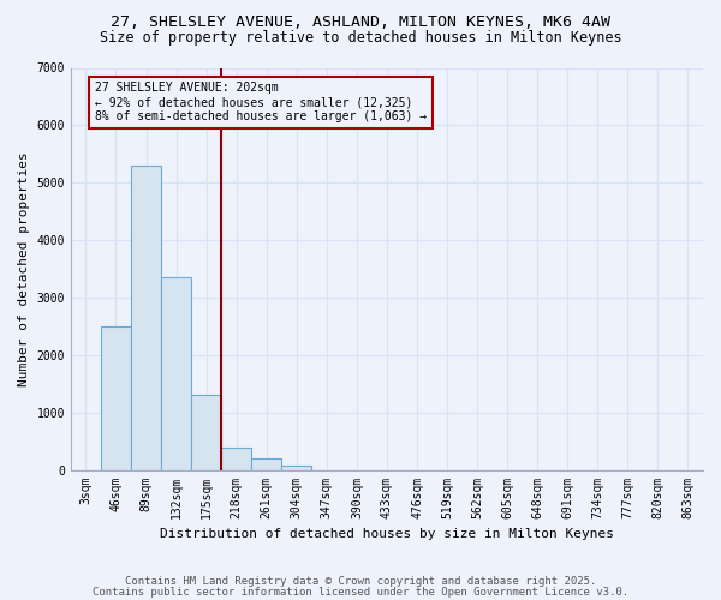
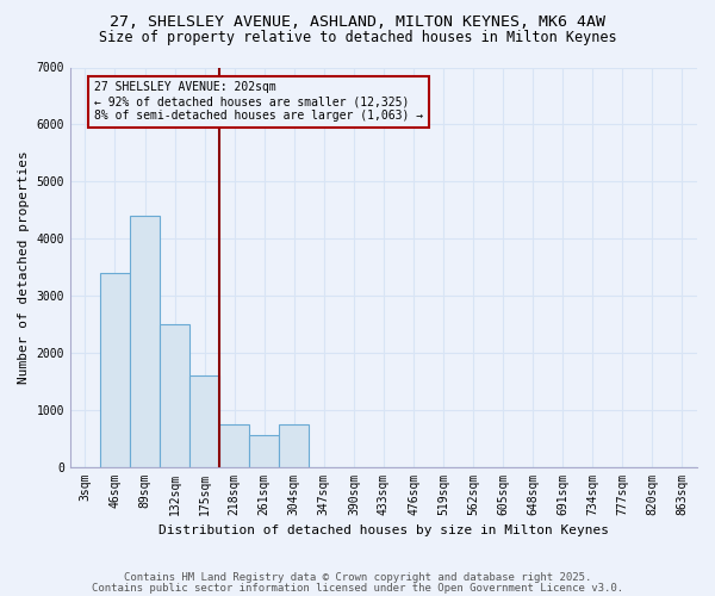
46sqm: 2500 -> 3400
89sqm: 5300 -> 4400
132sqm: 3350 -> 2500
175sqm: 1300 -> 1600
218sqm: 380 -> 750
261sqm: 190 -> 550
304sqm: 80 -> 750
